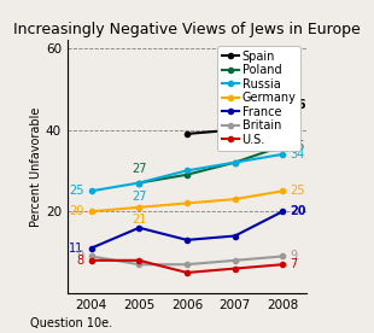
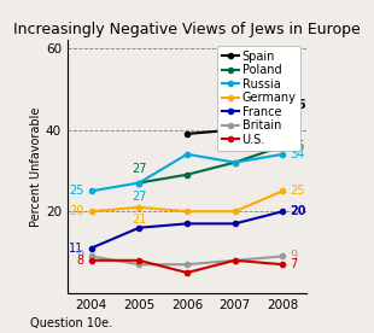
Russia/2006: 30 -> 34
Germany/2006: 22 -> 20
France/2006: 13 -> 17
Germany/2007: 23 -> 20
France/2007: 14 -> 17
U.S./2007: 6 -> 8
